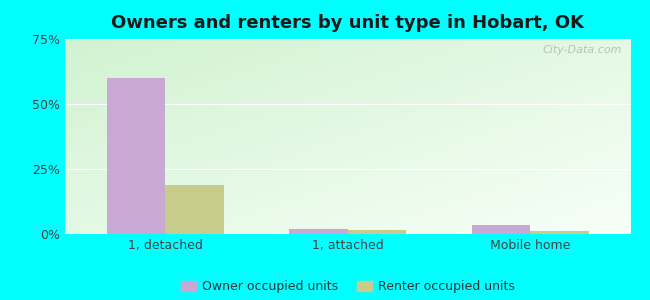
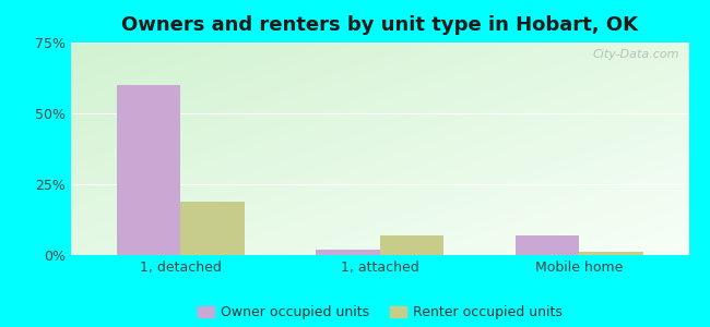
Renter occupied units/1, attached: 1.5% -> 7.0%
Owner occupied units/Mobile home: 3.5% -> 7.0%
